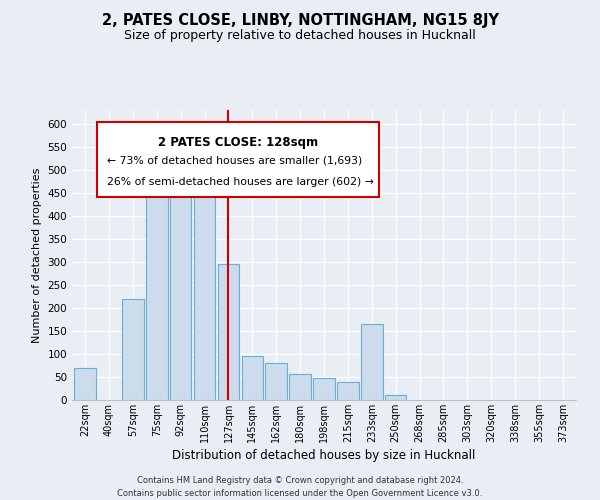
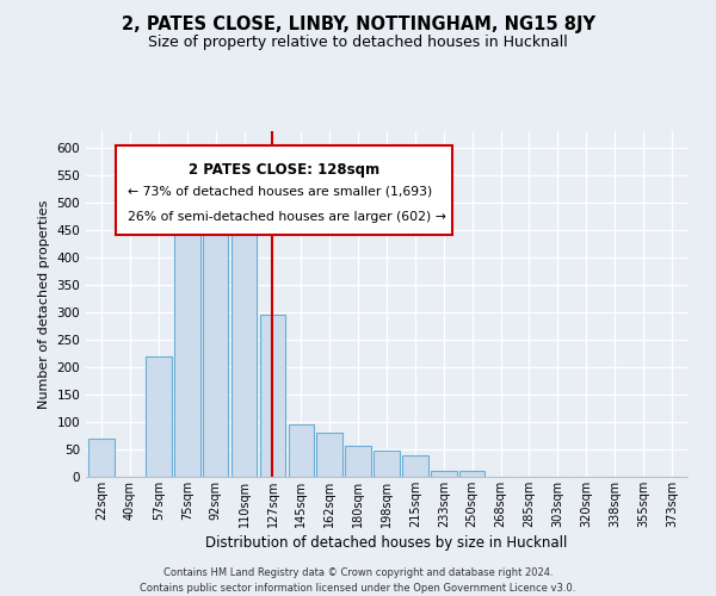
233sqm: 165 -> 10
